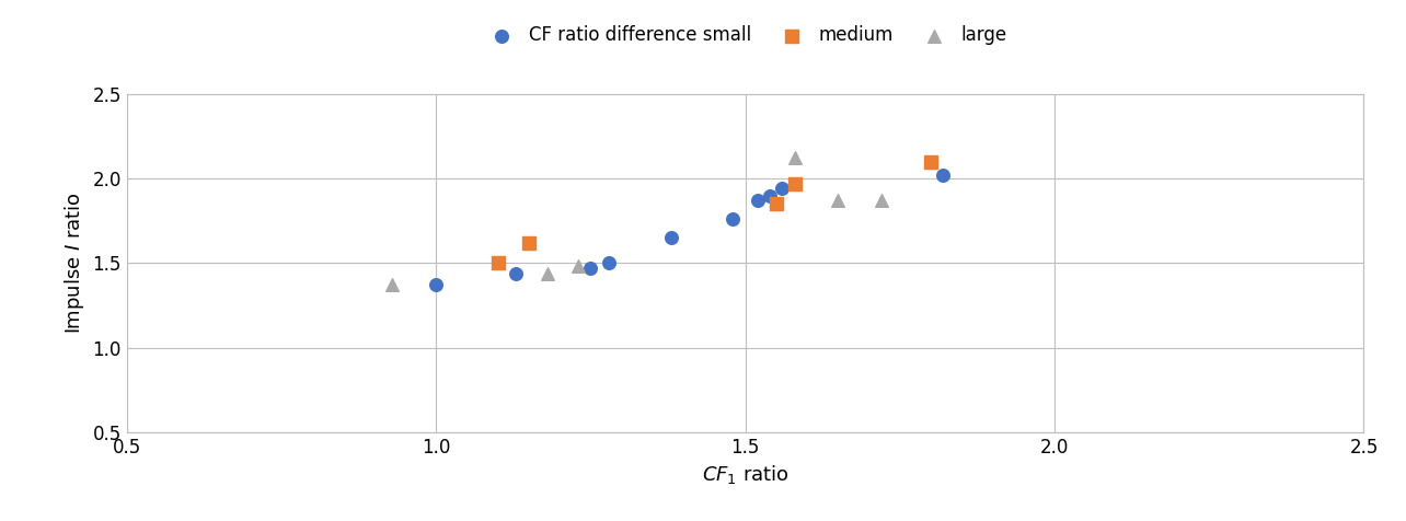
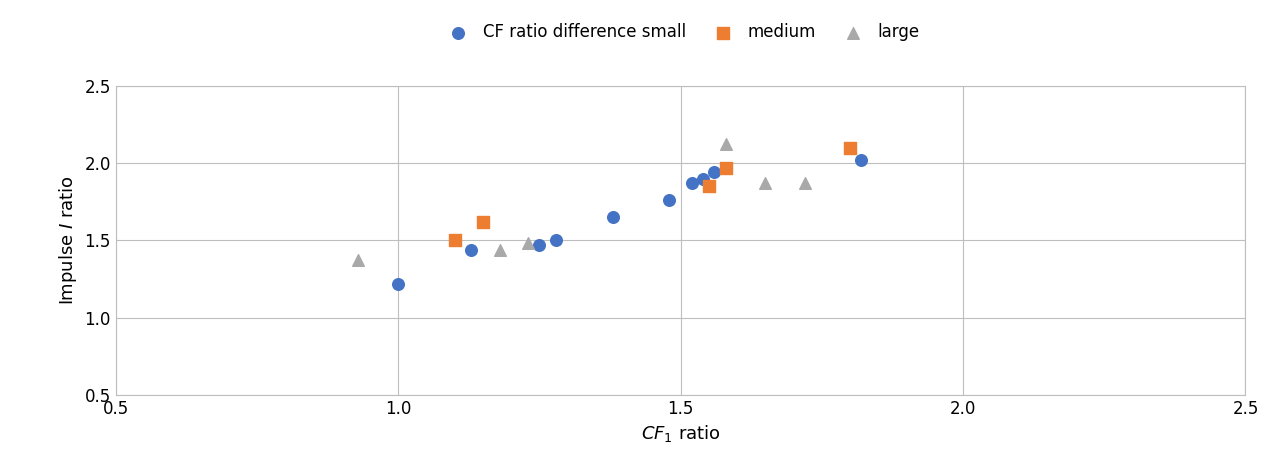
CF ratio difference small/1.0: 1.37 -> 1.22
